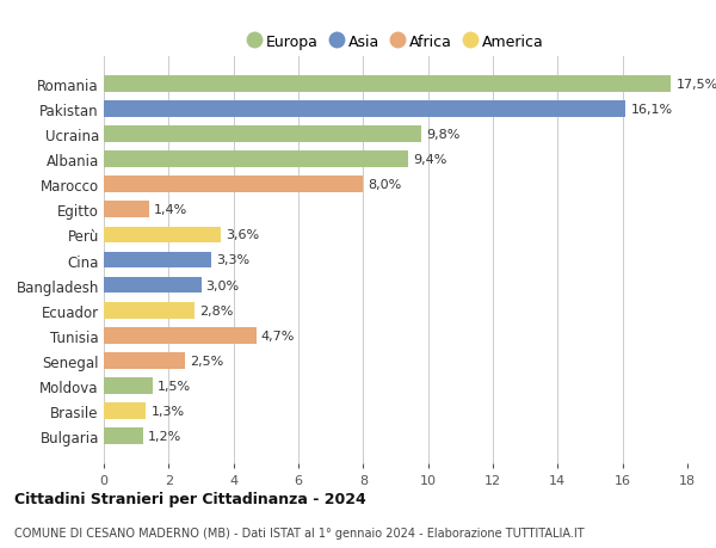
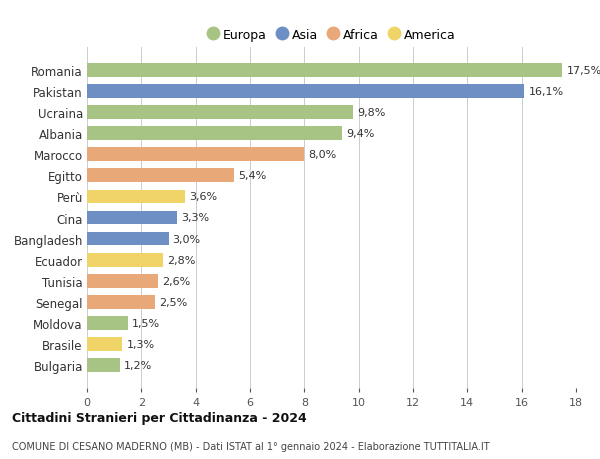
Egitto: 1,4% -> 5,4%
Tunisia: 4,7% -> 2,6%
